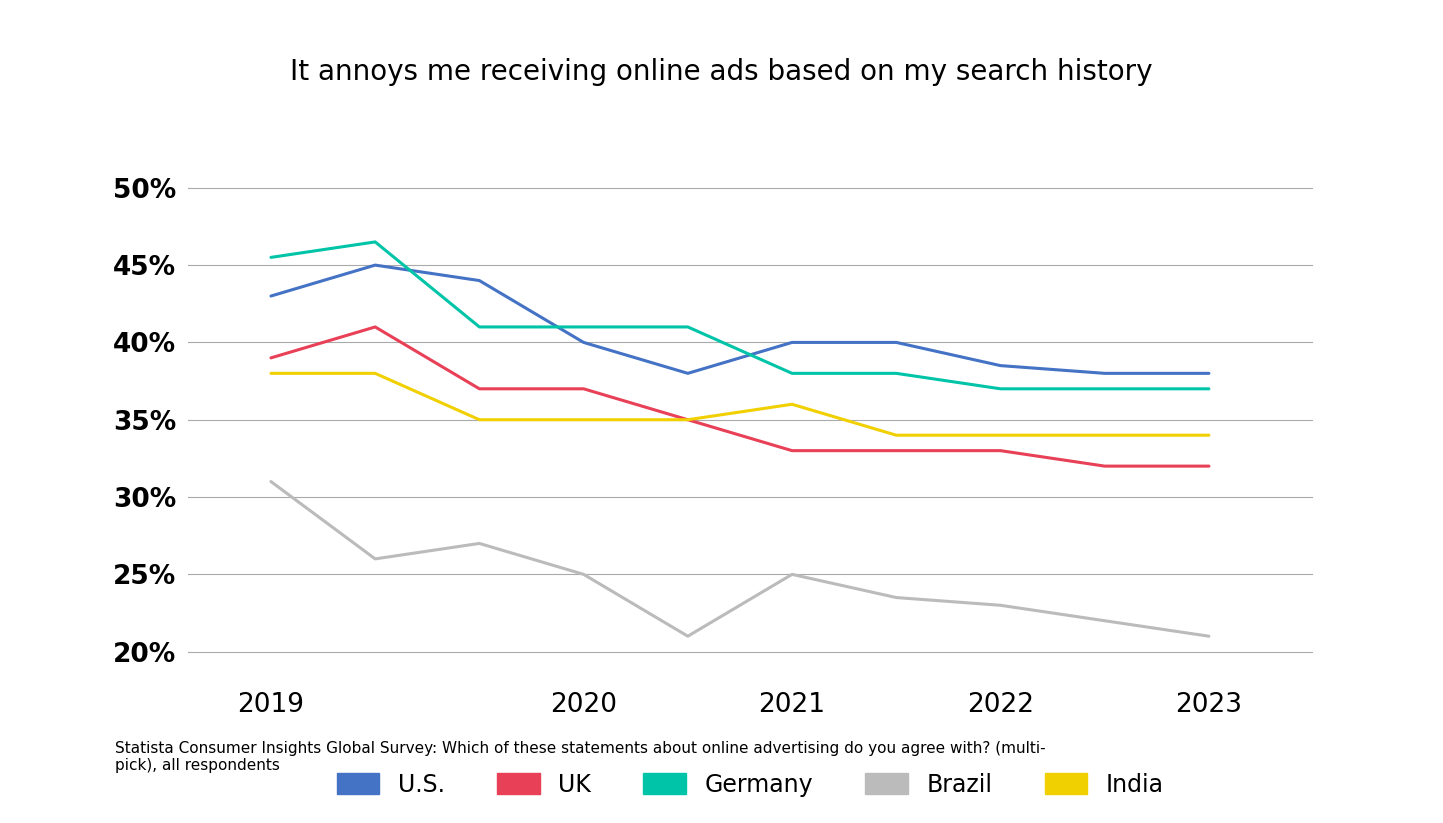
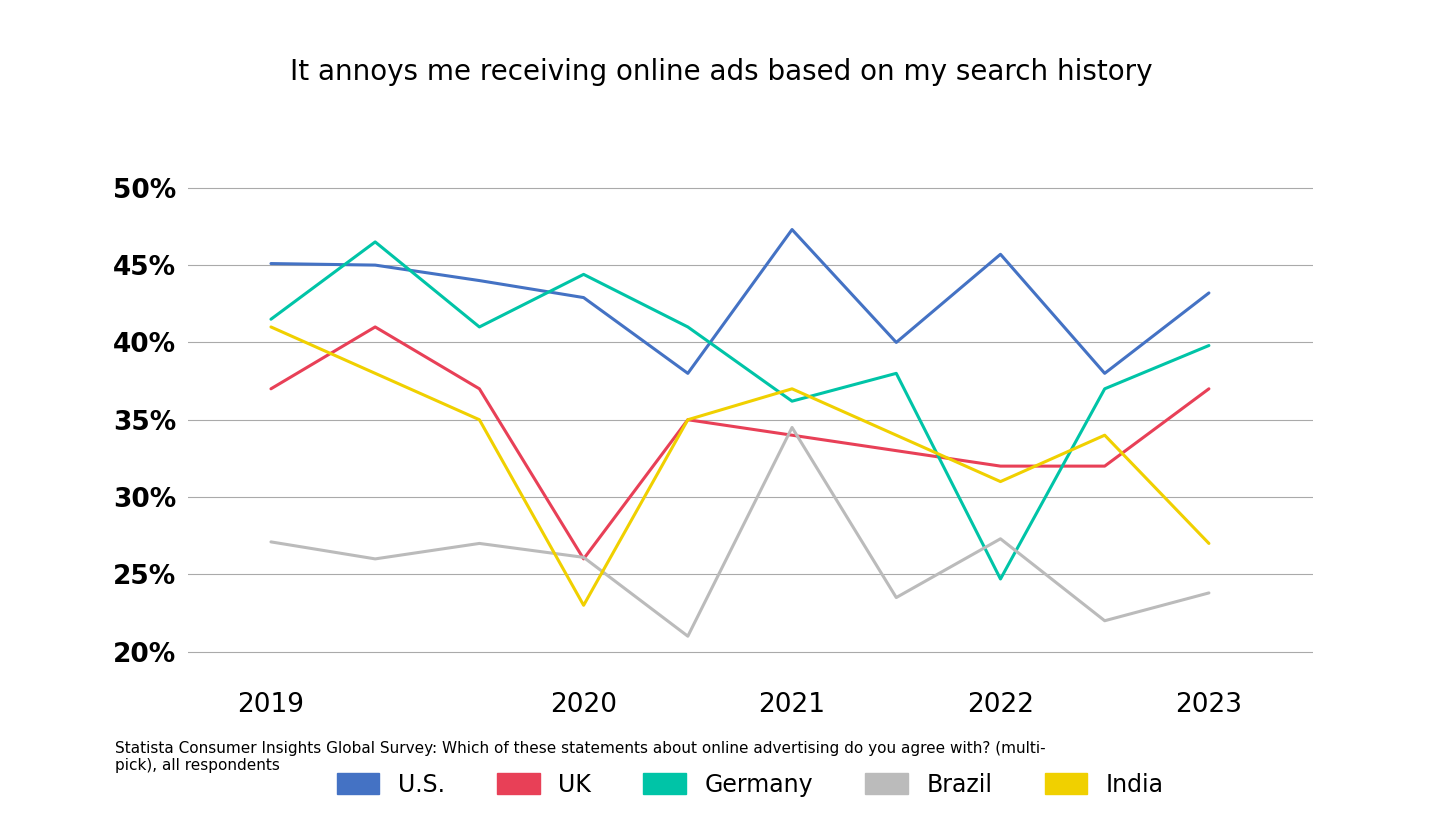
U.S./2019: 43.0% -> 45.1%
UK/2019: 39% -> 37%
Germany/2019: 45.5% -> 41.5%
Brazil/2019: 31.0% -> 27.1%
India/2019: 38% -> 41%
U.S./2020: 40.0% -> 42.9%
UK/2020: 37% -> 26%
Germany/2020: 41.0% -> 44.4%
Brazil/2020: 25.0% -> 26.1%
India/2020: 35% -> 23%
U.S./2021: 40.0% -> 47.3%
UK/2021: 33% -> 34%
Germany/2021: 38.0% -> 36.2%
Brazil/2021: 25.0% -> 34.5%
India/2021: 36% -> 37%
U.S./2022: 38.5% -> 45.7%
UK/2022: 33% -> 32%
Germany/2022: 37.0% -> 24.7%
Brazil/2022: 23.0% -> 27.3%
India/2022: 34% -> 31%
U.S./2023: 38.0% -> 43.2%
UK/2023: 32% -> 37%
Germany/2023: 37.0% -> 39.8%
Brazil/2023: 21.0% -> 23.8%
India/2023: 34% -> 27%
